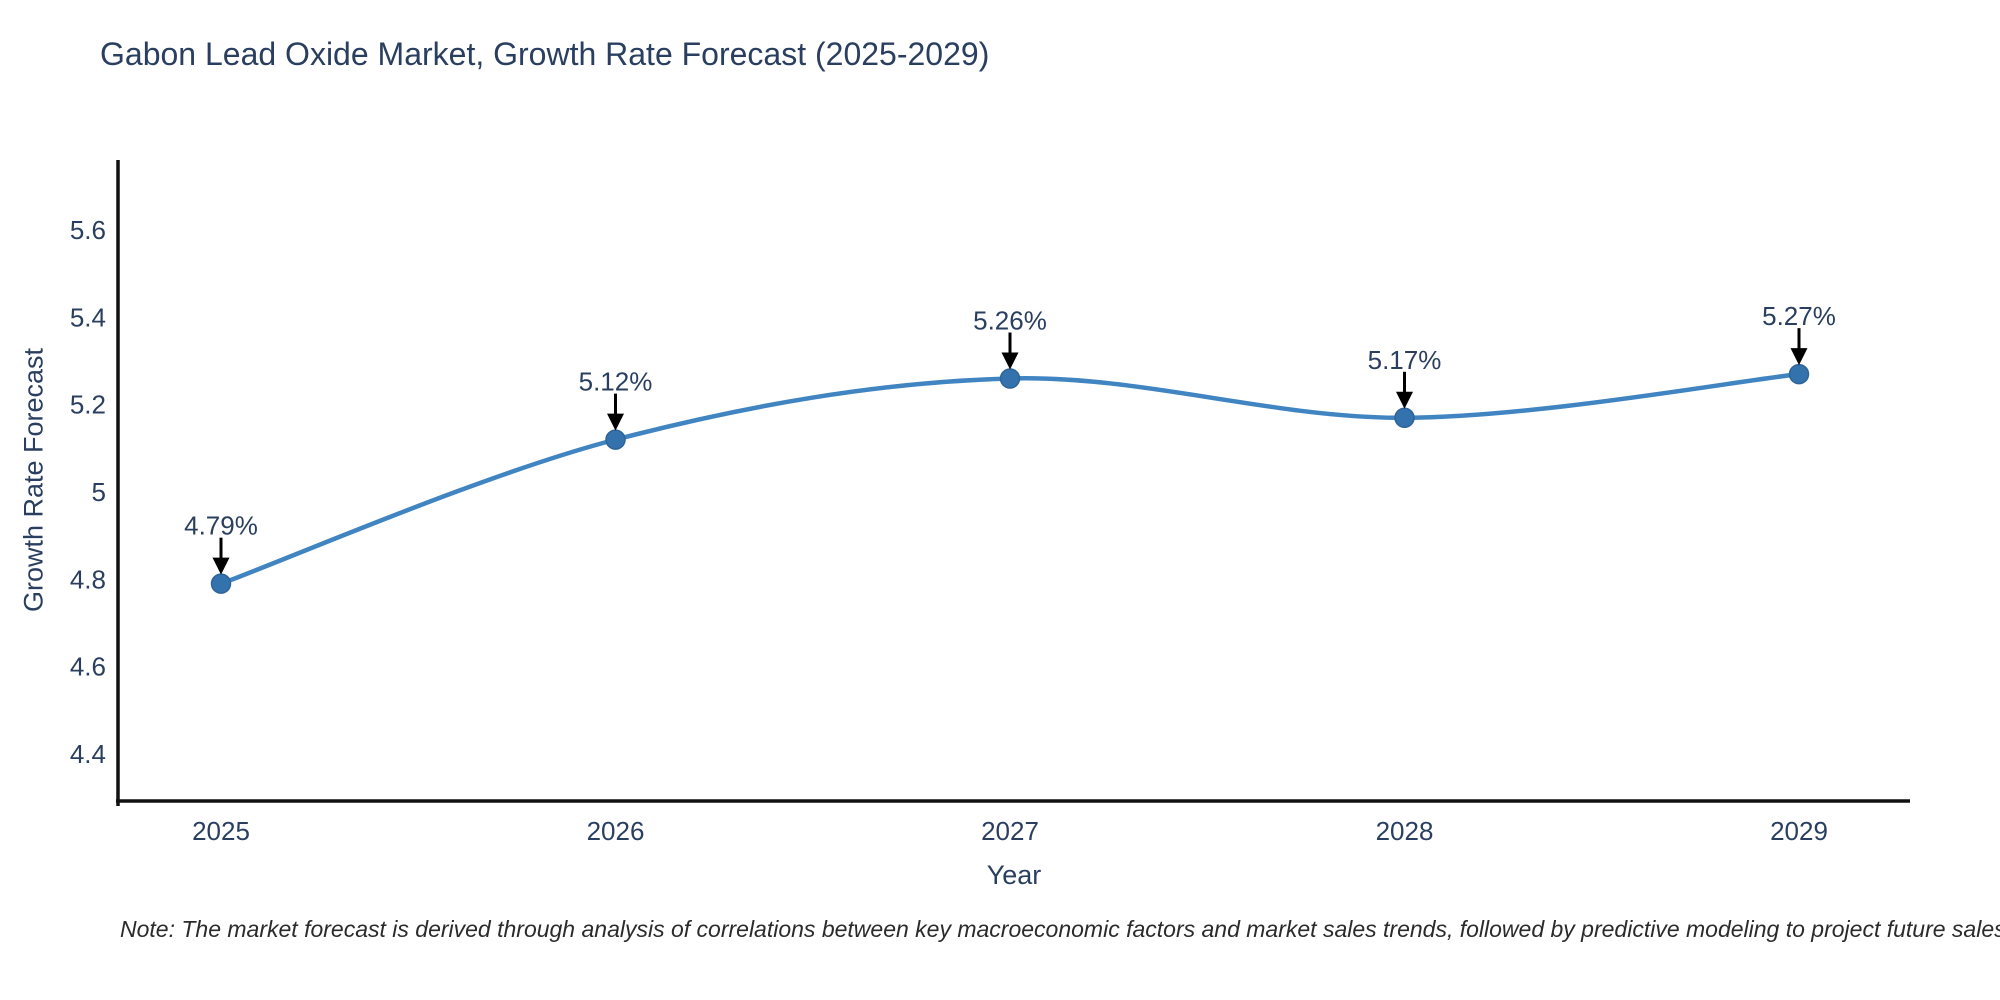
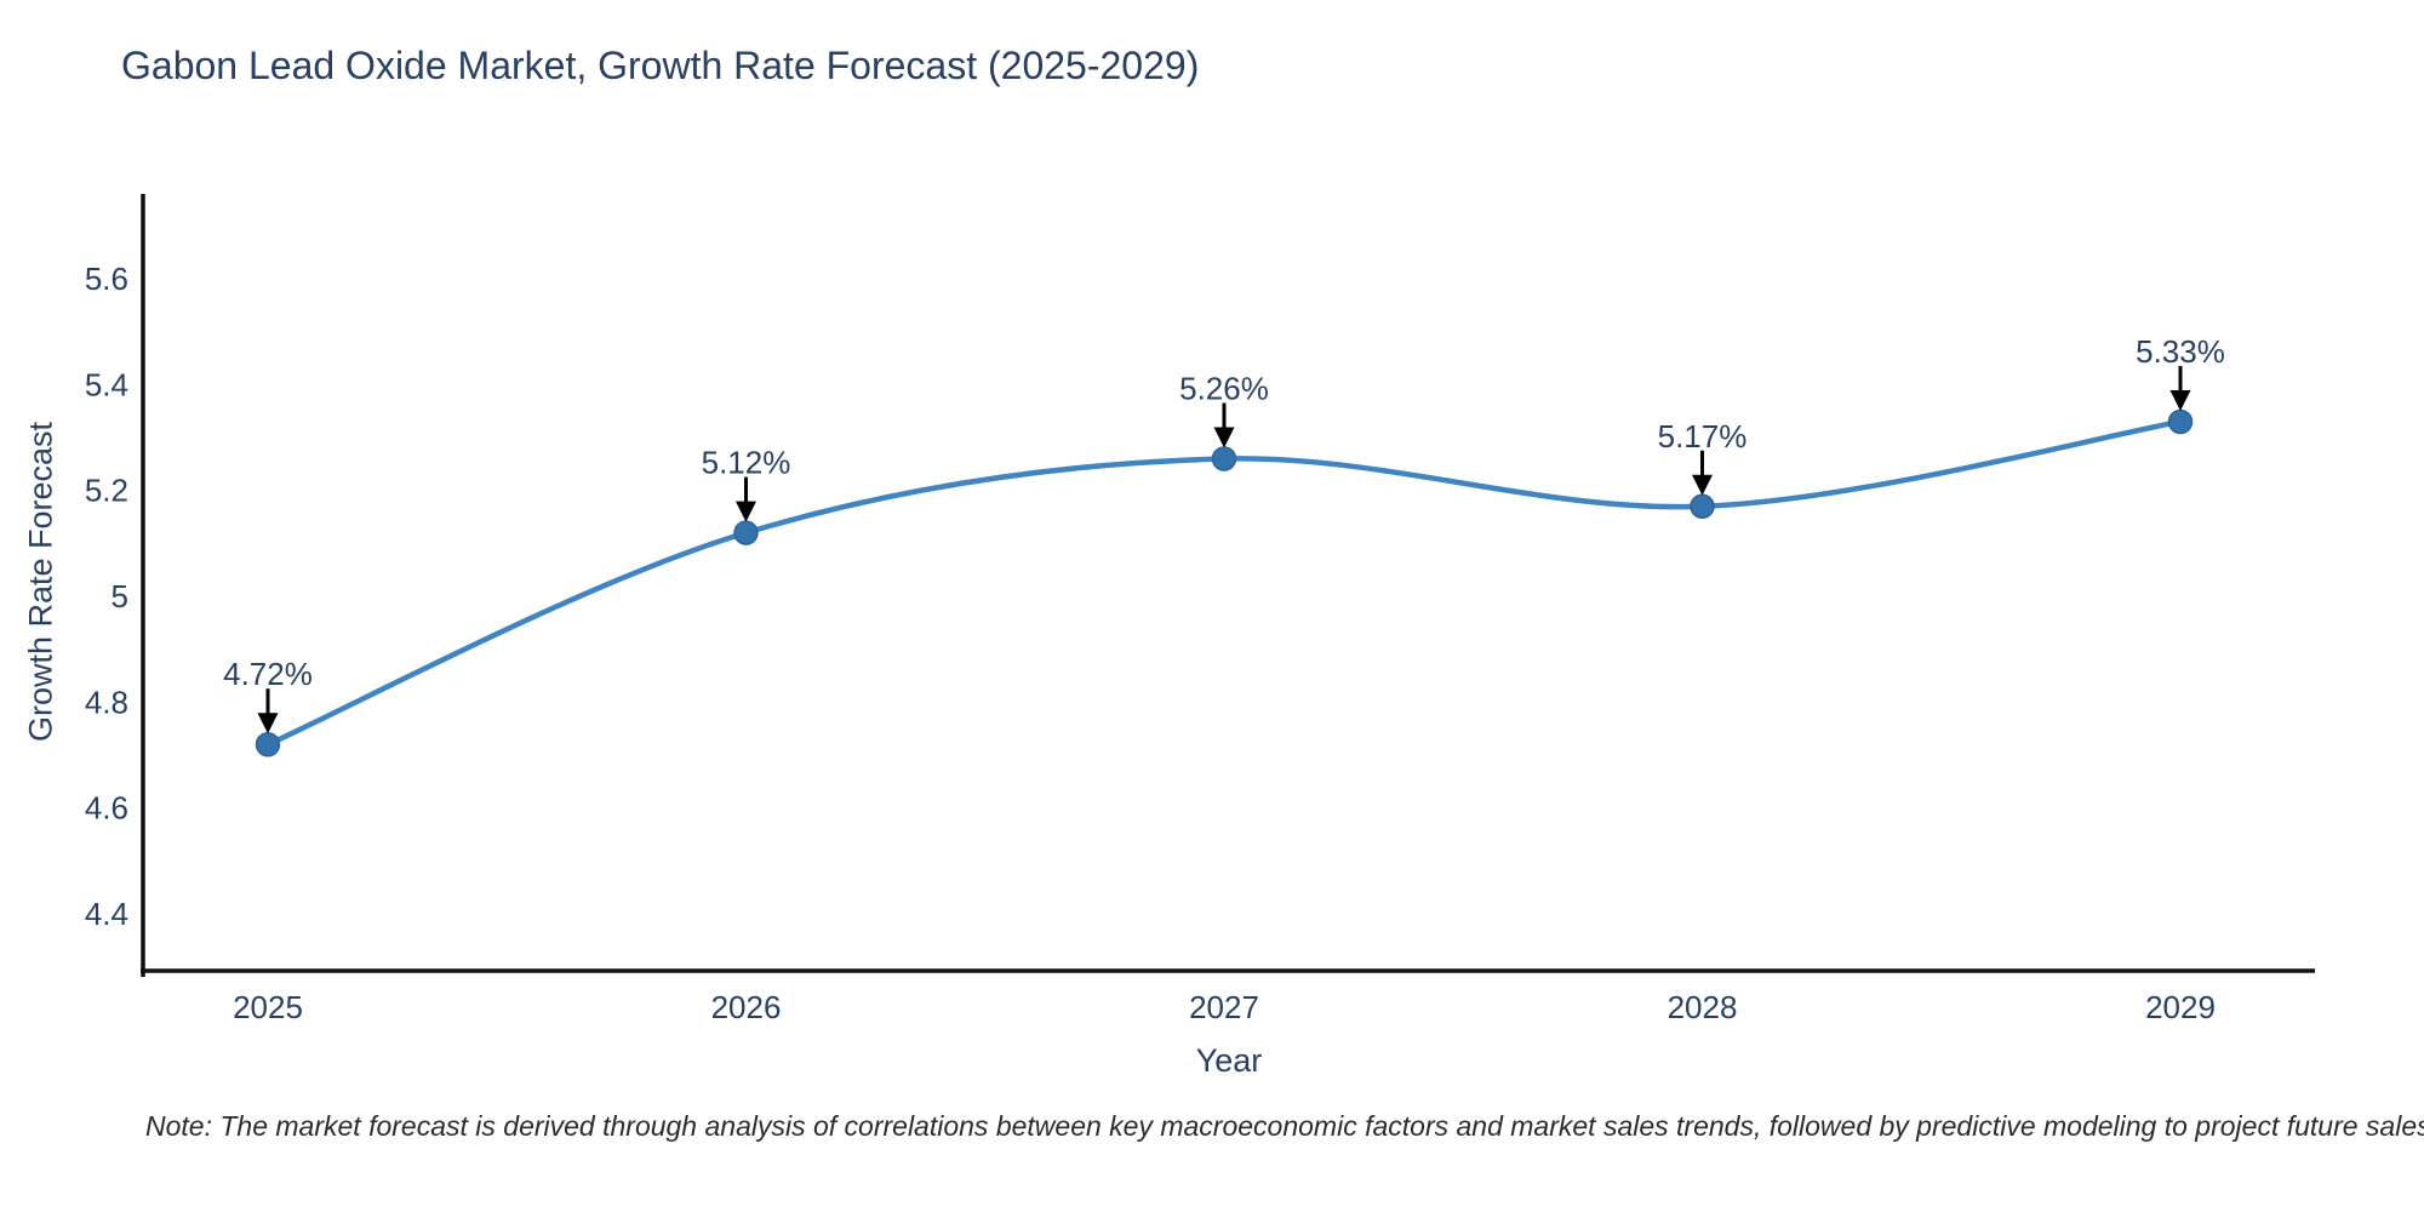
2025: 4.79% -> 4.72%
2029: 5.27% -> 5.33%
